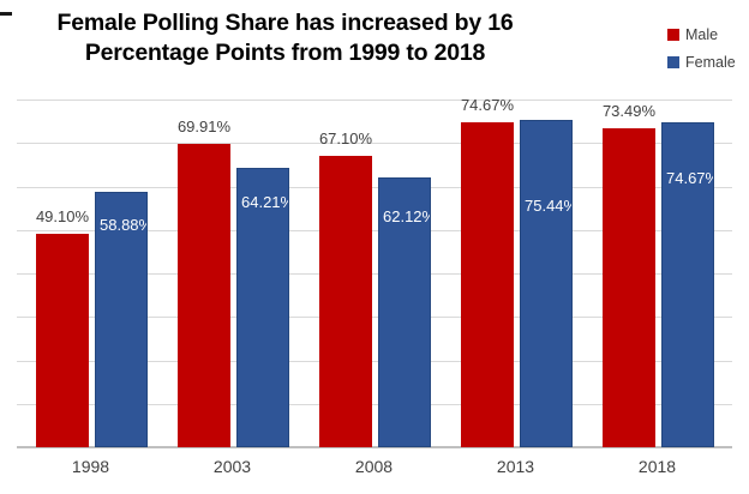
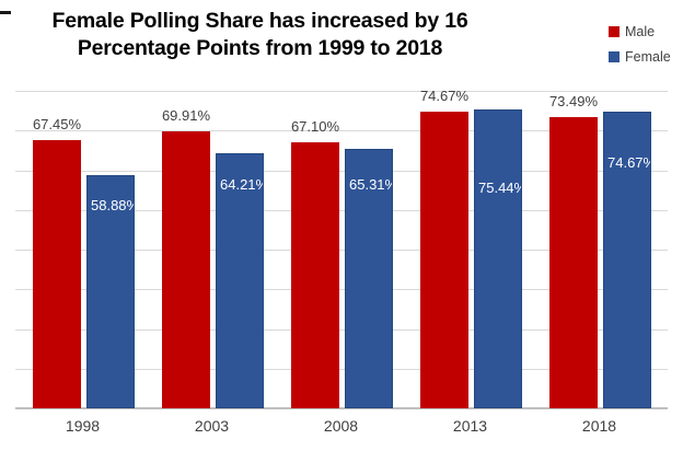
Male/1998: 49.10% -> 67.45%
Female/2008: 62.12% -> 65.31%
